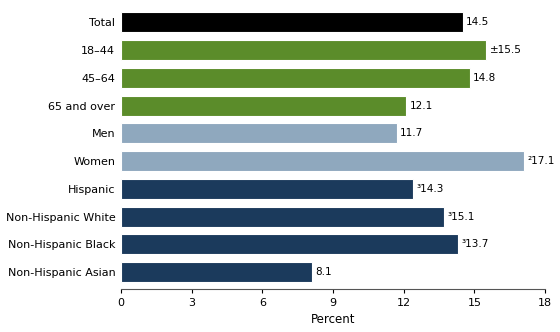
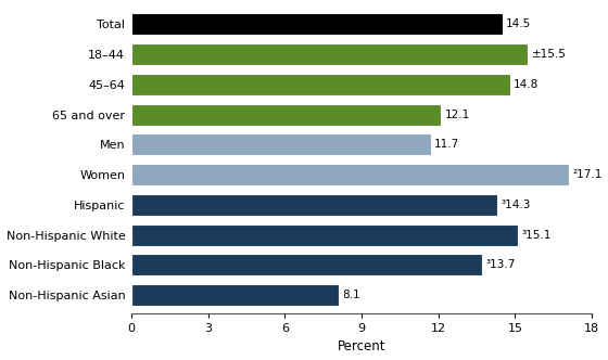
Hispanic: 12.4 -> 14.3
Non-Hispanic White: 13.7 -> 15.1
Non-Hispanic Black: 14.3 -> 13.7
